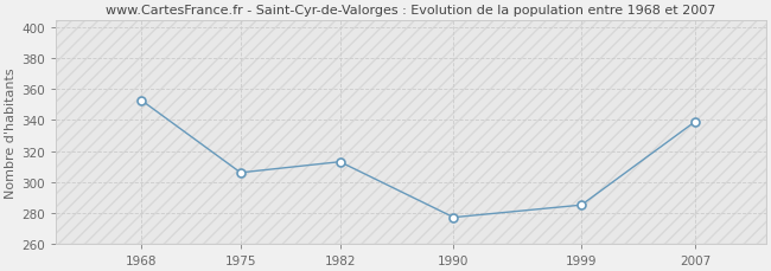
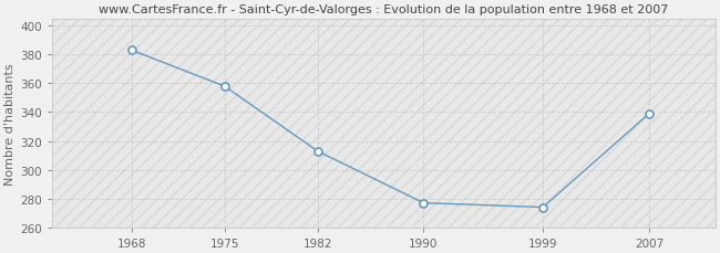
1968: 353 -> 383
1975: 306 -> 358
1999: 285 -> 274
